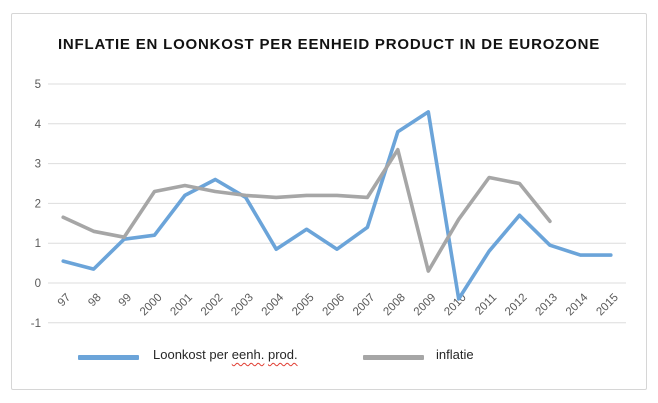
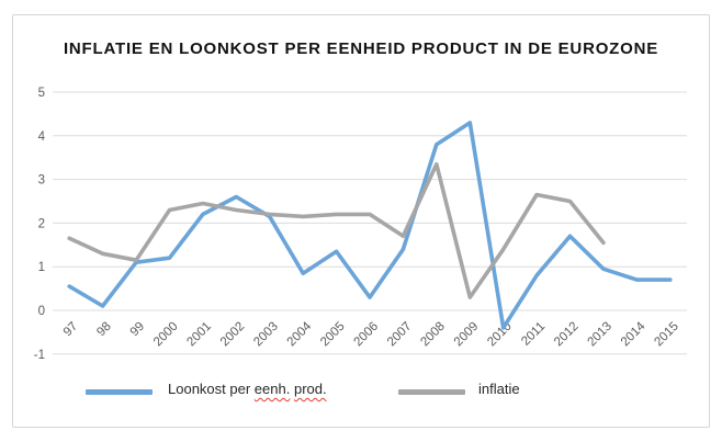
Loonkost per eenh. prod./98: 0.3 -> 0.1
Loonkost per eenh. prod./2006: 0.8 -> 0.3
inflatie/2007: 2.1 -> 1.7
inflatie/2010: 1.6 -> 1.4
